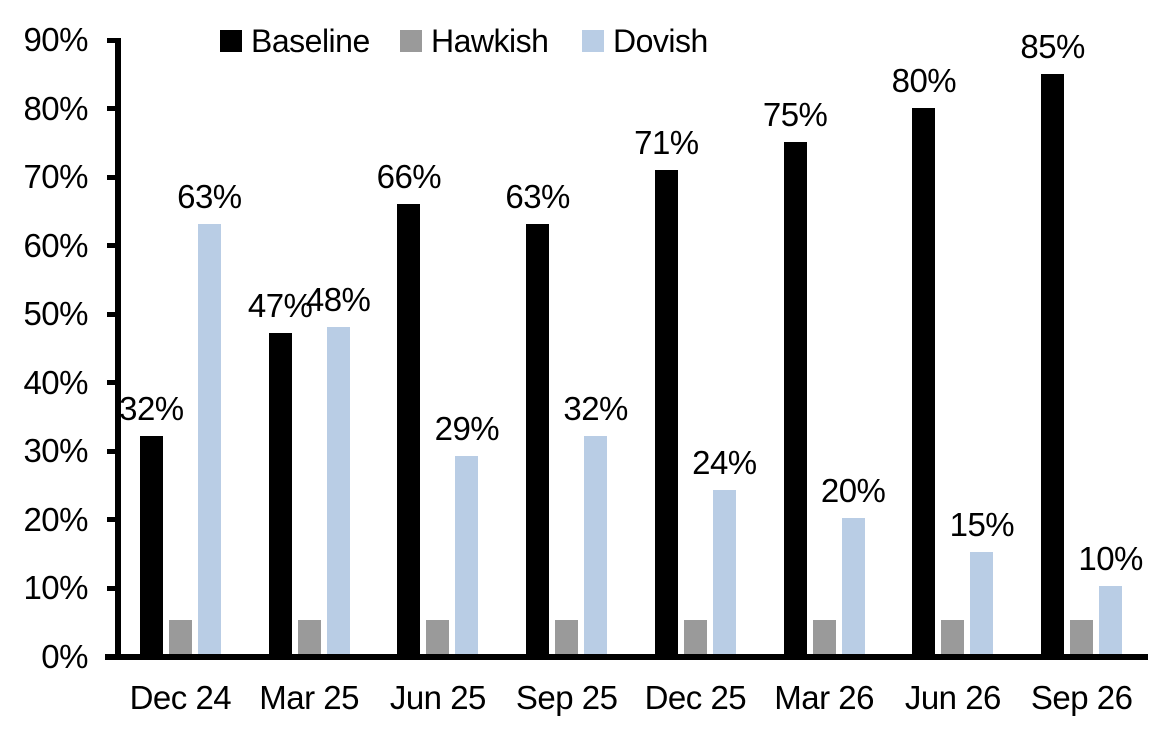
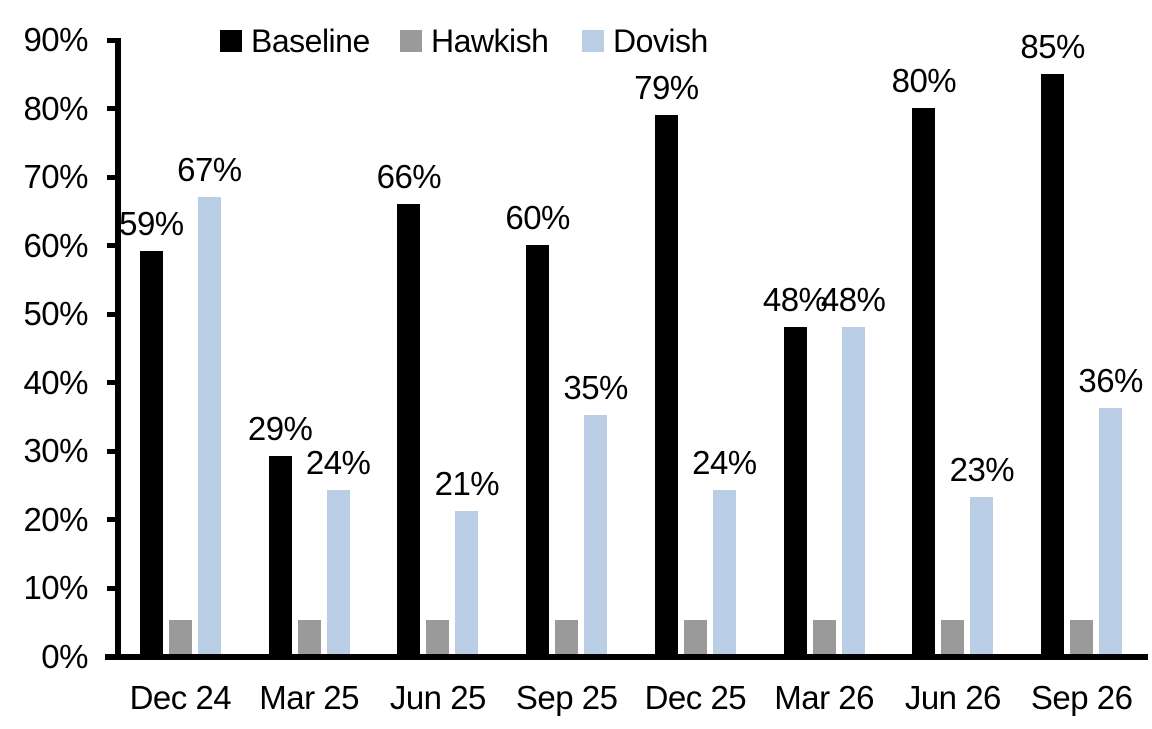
Baseline/Dec 24: 32% -> 59%
Dovish/Dec 24: 63% -> 67%
Baseline/Mar 25: 47% -> 29%
Dovish/Mar 25: 48% -> 24%
Dovish/Jun 25: 29% -> 21%
Baseline/Sep 25: 63% -> 60%
Dovish/Sep 25: 32% -> 35%
Baseline/Dec 25: 71% -> 79%
Baseline/Mar 26: 75% -> 48%
Dovish/Mar 26: 20% -> 48%
Dovish/Jun 26: 15% -> 23%
Dovish/Sep 26: 10% -> 36%
